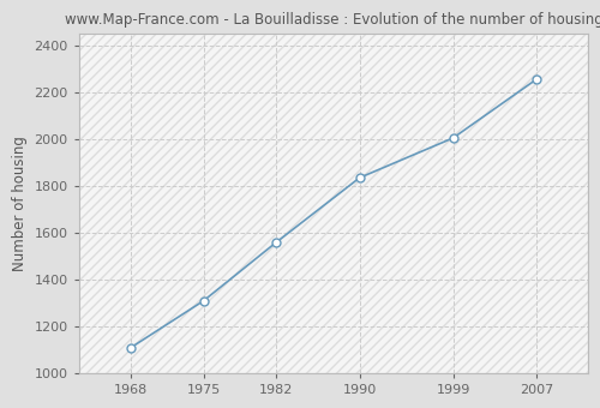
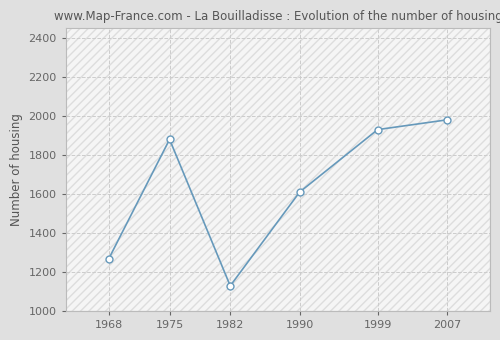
1968: 1110 -> 1270
1975: 1310 -> 1880
1982: 1560 -> 1130
1990: 1840 -> 1610
1999: 2000 -> 1930
2007: 2260 -> 1980
